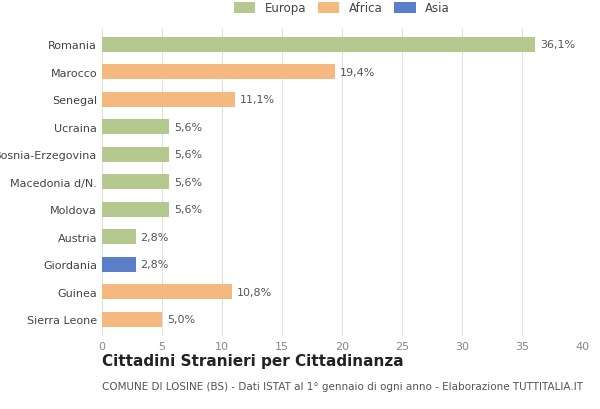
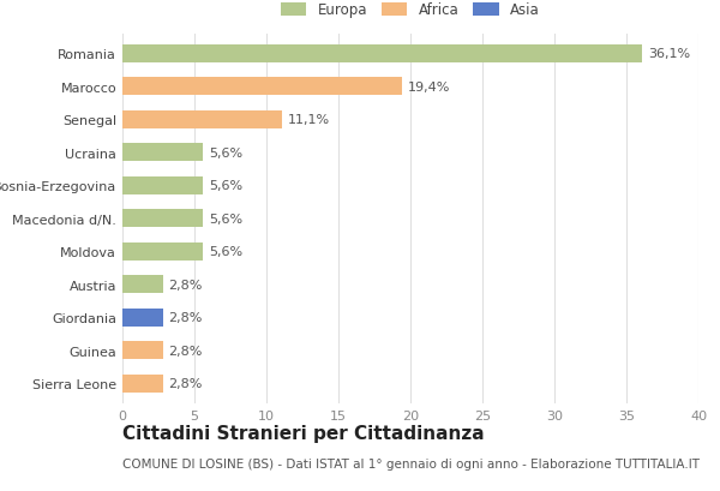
Guinea: 10,8% -> 2,8%
Sierra Leone: 5,0% -> 2,8%
